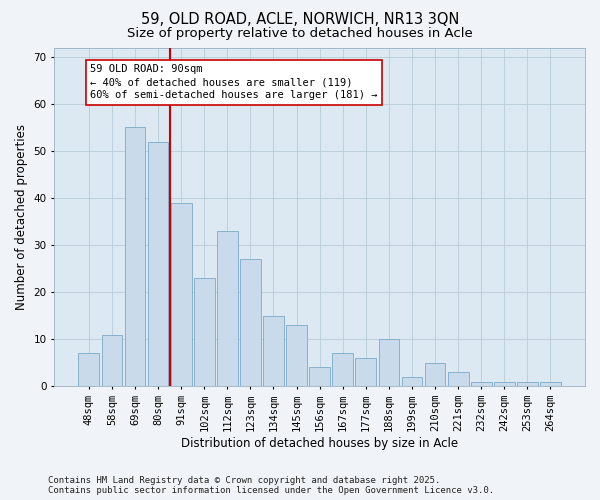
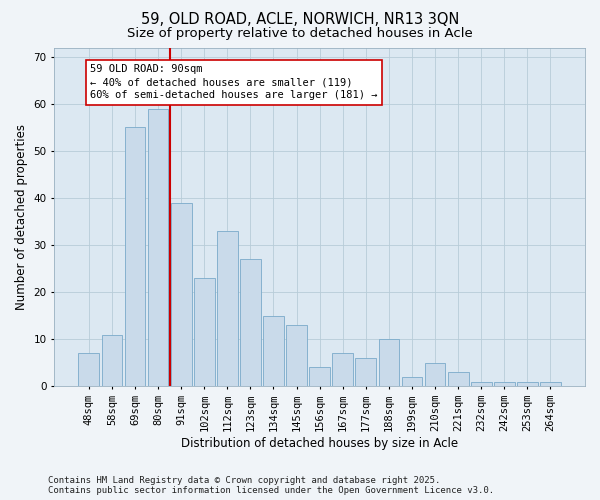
80sqm: 52 -> 59
